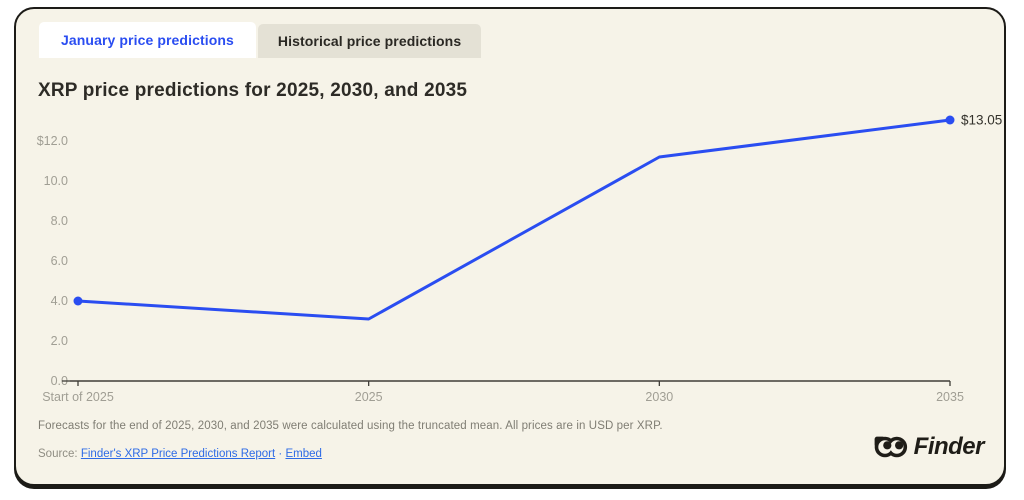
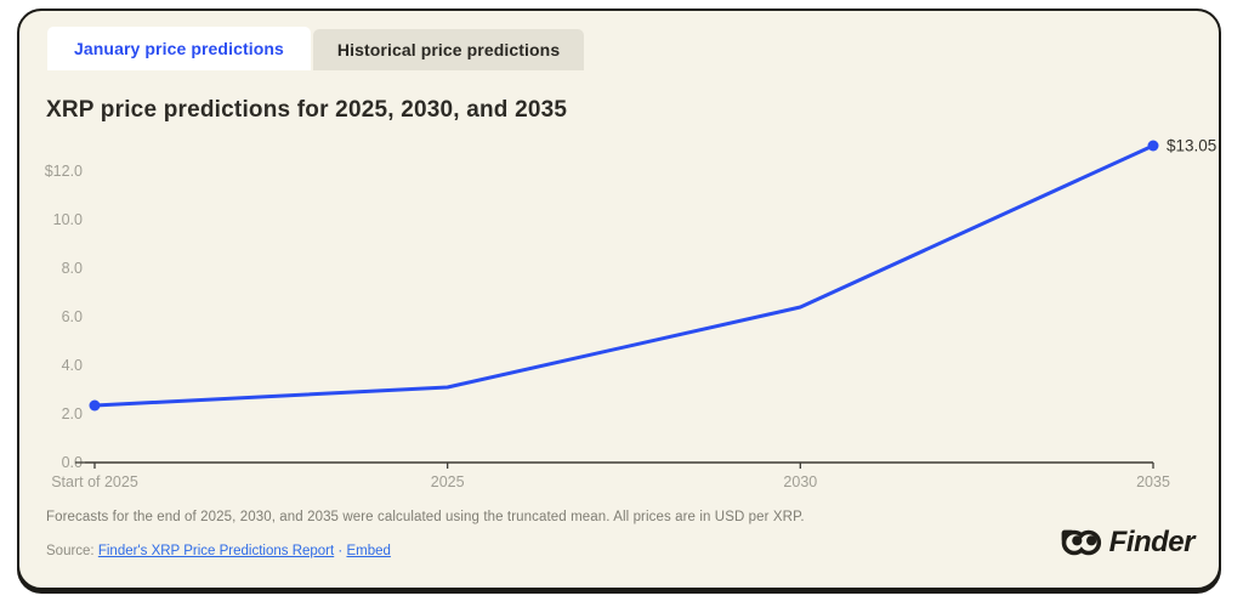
Start of 2025: $4.0 -> $2.4
2030: $11.2 -> $6.4
